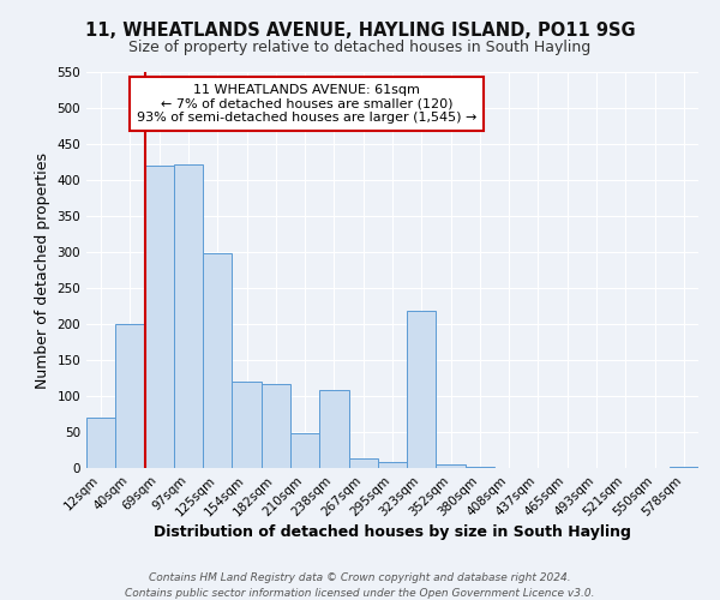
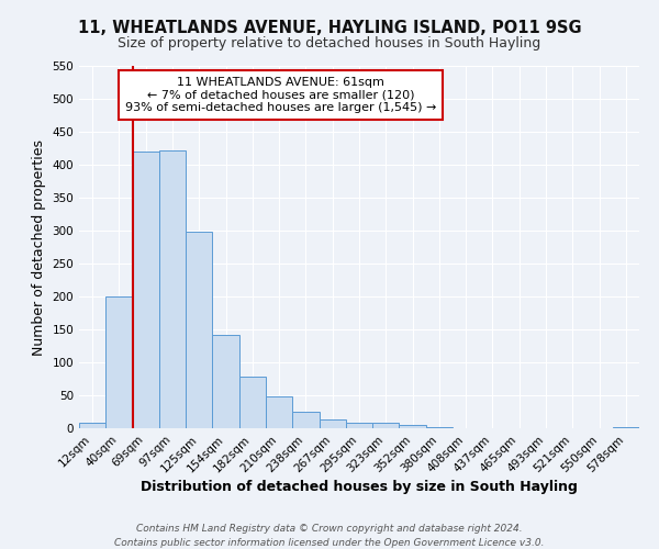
12sqm: 70 -> 8
154sqm: 120 -> 142
182sqm: 116 -> 78
238sqm: 108 -> 25
323sqm: 218 -> 8
